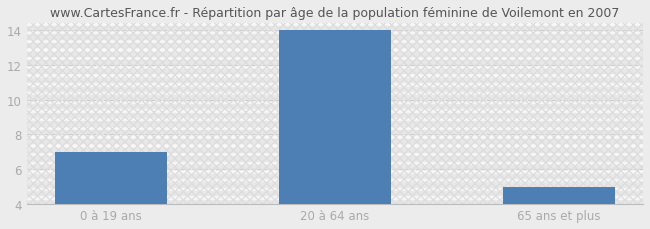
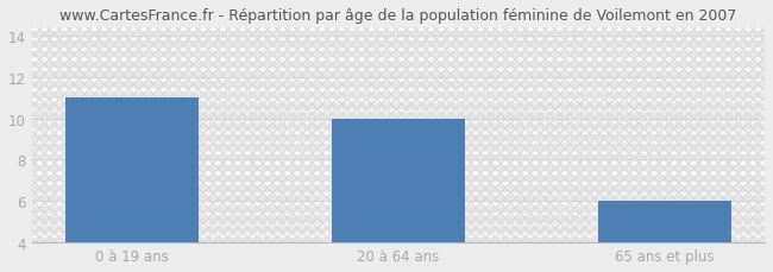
0 à 19 ans: 7 -> 11
20 à 64 ans: 14 -> 10
65 ans et plus: 5 -> 6
